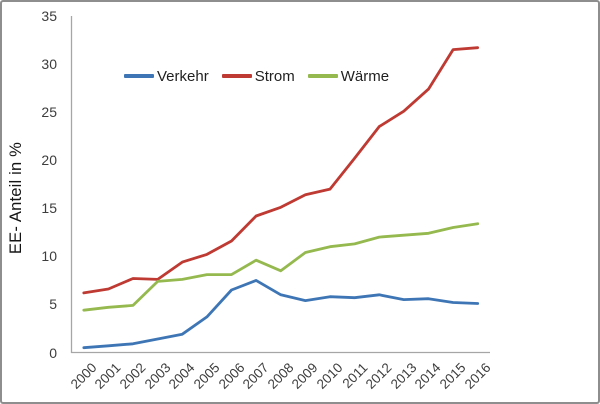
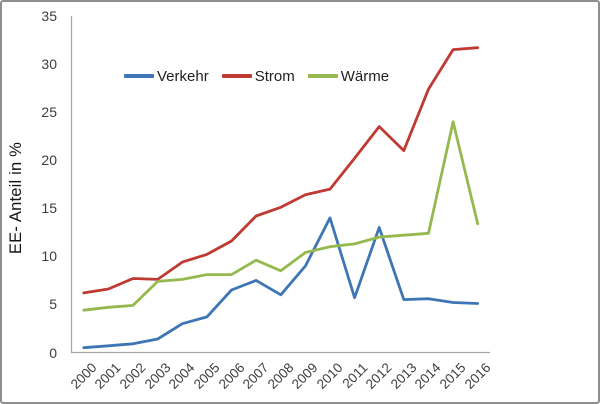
Verkehr/2004: 2 -> 3
Verkehr/2009: 5 -> 9
Verkehr/2010: 6 -> 14
Verkehr/2012: 6 -> 13
Strom/2013: 25 -> 21
Wärme/2015: 13 -> 24
